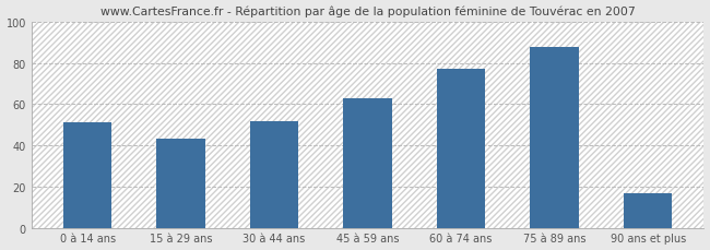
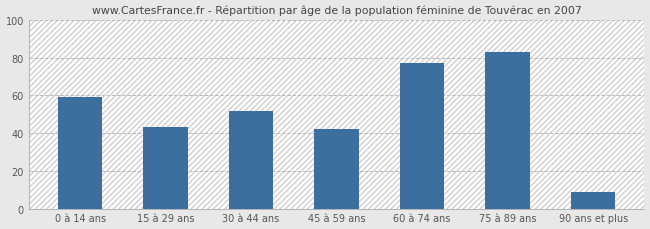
0 à 14 ans: 51 -> 59
45 à 59 ans: 63 -> 42
75 à 89 ans: 88 -> 83
90 ans et plus: 17 -> 9
